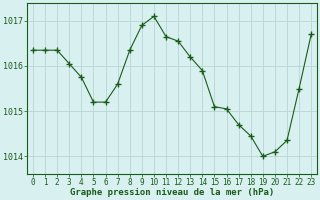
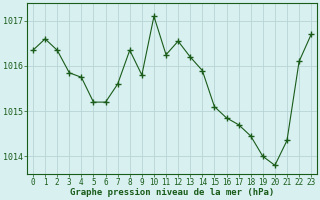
1: 1016.35 -> 1016.60
3: 1016.05 -> 1015.85
9: 1016.90 -> 1015.80
11: 1016.65 -> 1016.25
16: 1015.05 -> 1014.85
20: 1014.10 -> 1013.80
22: 1015.50 -> 1016.10
